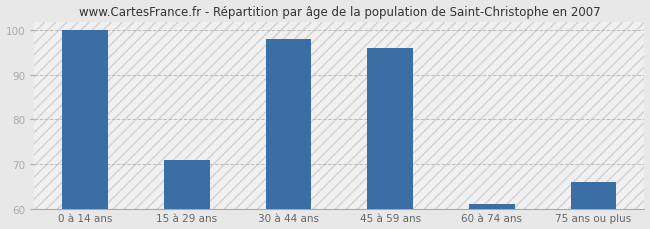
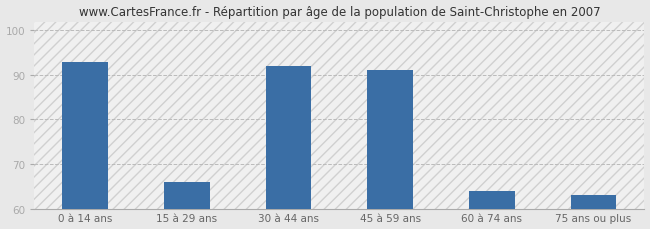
0 à 14 ans: 100 -> 93
15 à 29 ans: 71 -> 66
30 à 44 ans: 98 -> 92
45 à 59 ans: 96 -> 91
60 à 74 ans: 61 -> 64
75 ans ou plus: 66 -> 63
